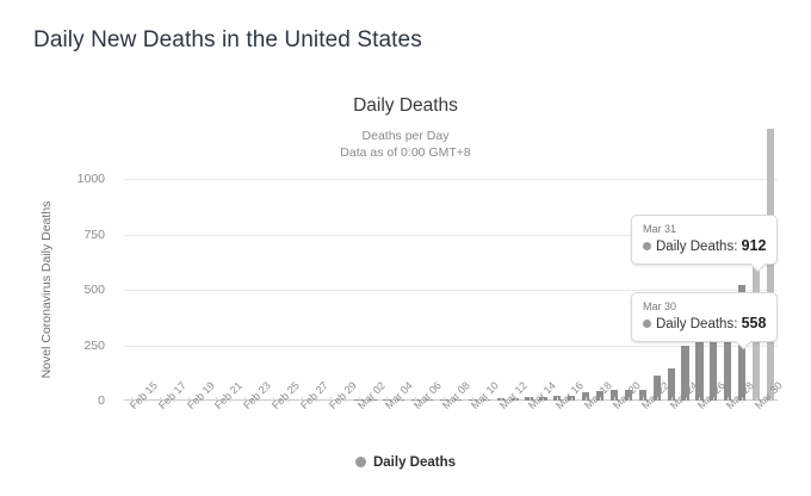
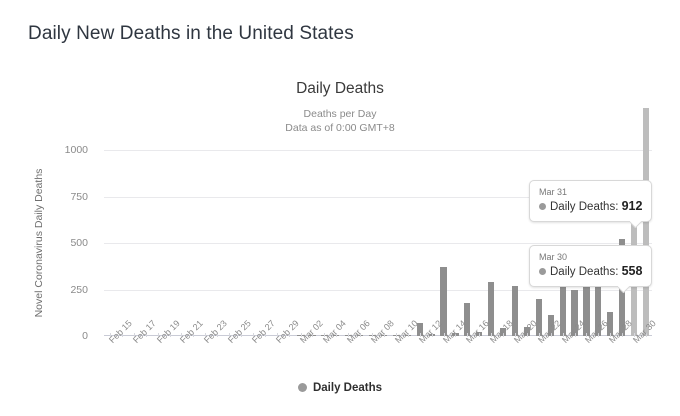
Mar 12: 10 -> 70
Mar 14: 20 -> 370
Mar 16: 20 -> 180
Mar 18: 40 -> 290
Mar 20: 50 -> 270
Mar 22: 50 -> 200
Mar 24: 140 -> 310
Mar 26: 260 -> 380
Mar 28: 400 -> 130
